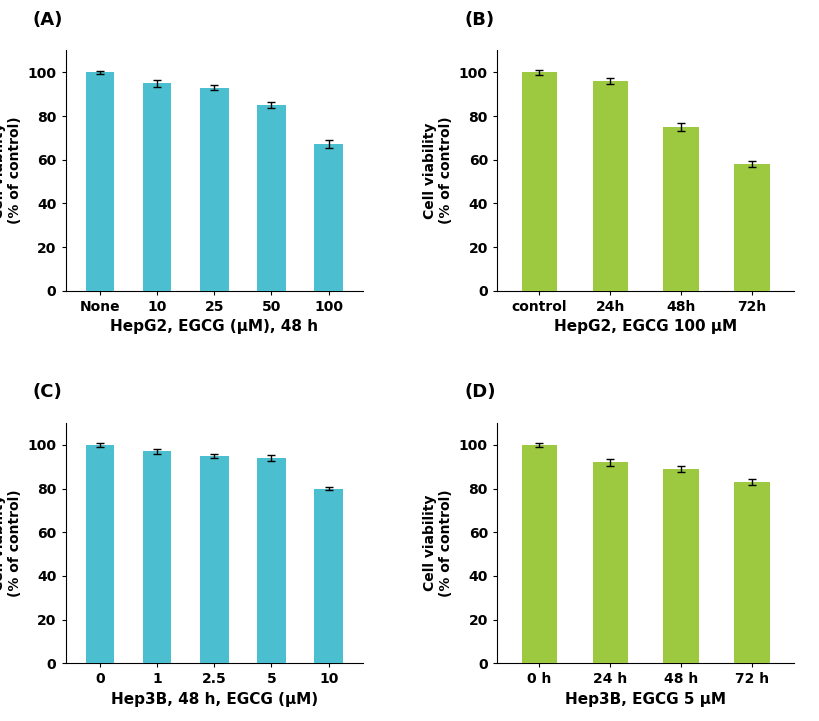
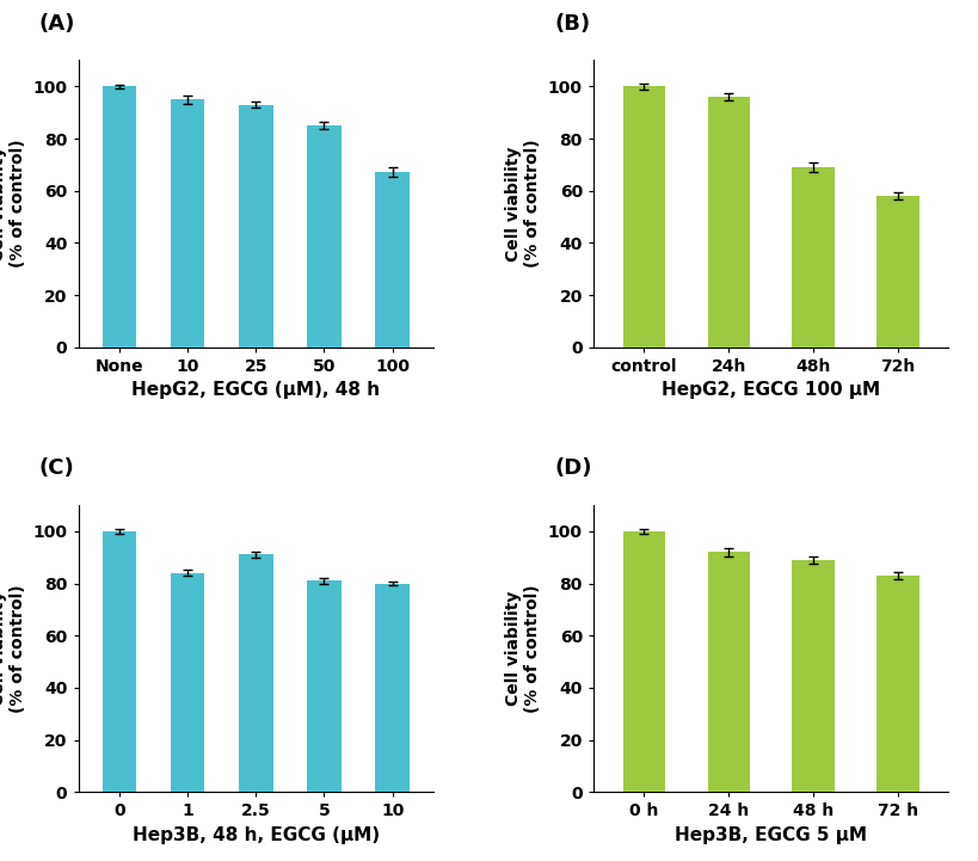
48h: 75 -> 69
1: 97 -> 84
2.5: 95 -> 91
5: 94 -> 81
